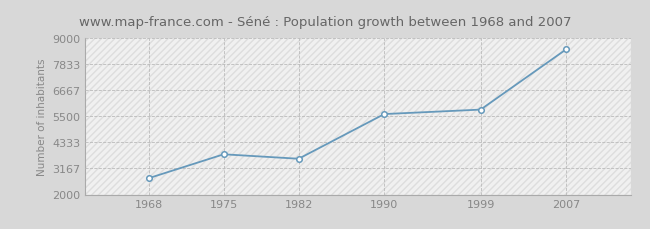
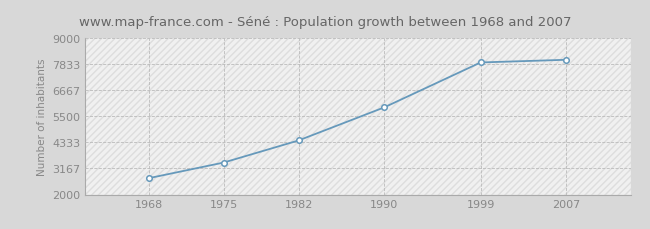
1975: 3800 -> 3430
1982: 3600 -> 4420
1990: 5600 -> 5900
1999: 5800 -> 7910
2007: 8500 -> 8030
